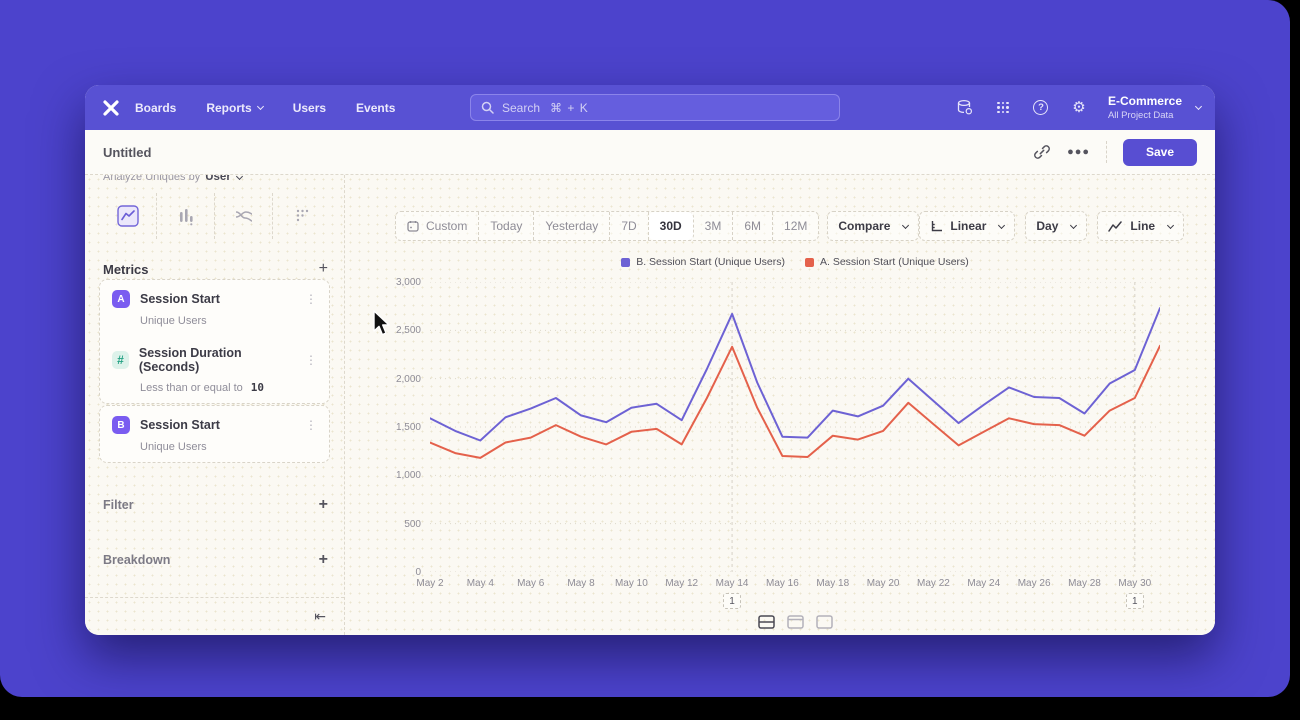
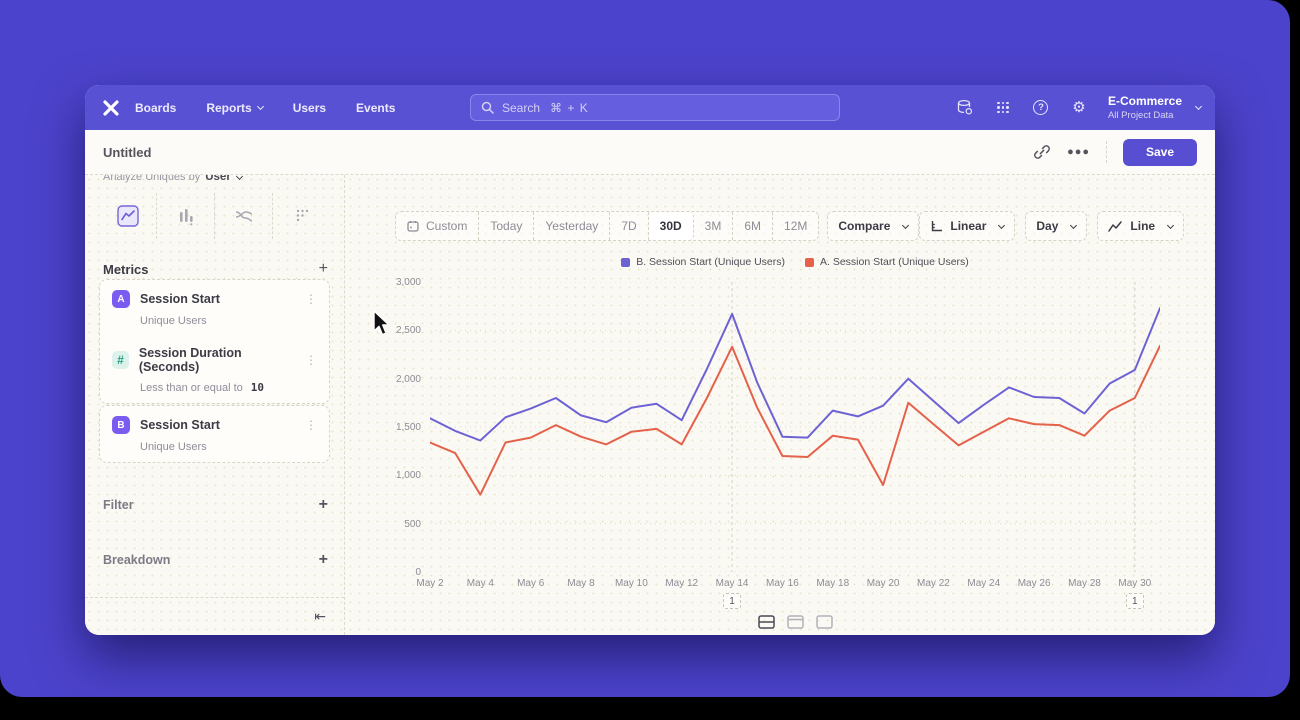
A. Session Start (Unique Users)/May 4: 1200 -> 800
A. Session Start (Unique Users)/May 20: 1500 -> 900
